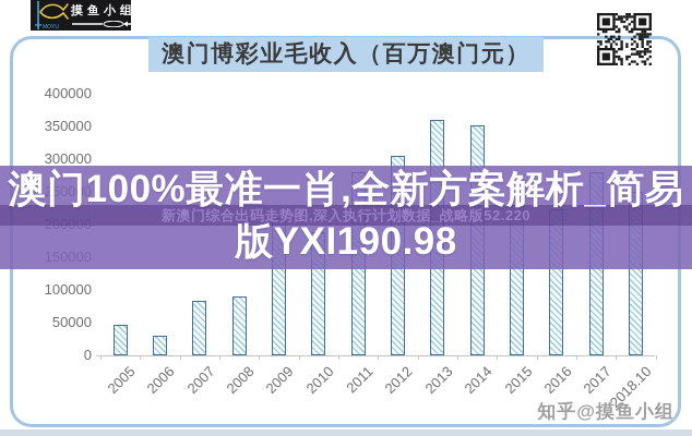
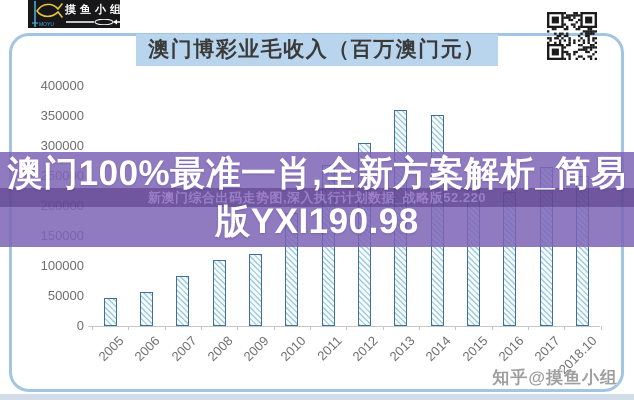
2006: 30000 -> 60000
2008: 90000 -> 110000
2009: 210000 -> 120000
2011: 280000 -> 270000
2017: 280000 -> 270000
